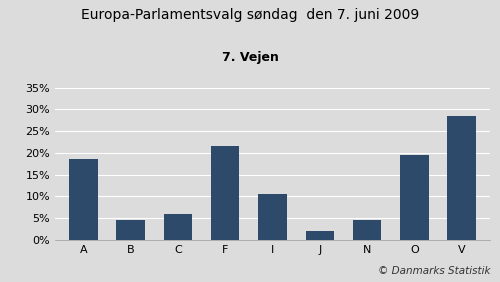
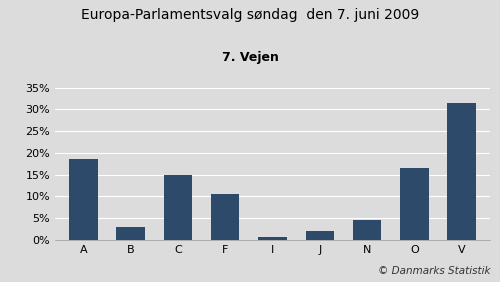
B: 4.5% -> 3.0%
C: 6.0% -> 15.0%
F: 21.5% -> 10.5%
I: 10.5% -> 0.7%
O: 19.5% -> 16.5%
V: 28.5% -> 31.5%
